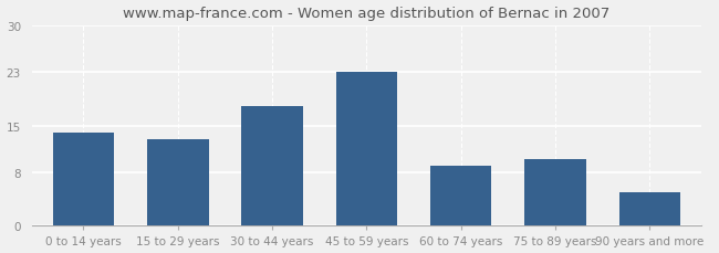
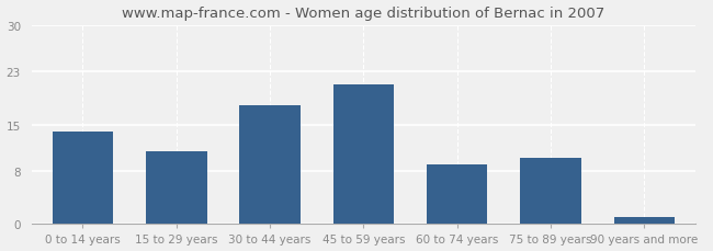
15 to 29 years: 13 -> 11
45 to 59 years: 23 -> 21
90 years and more: 5 -> 1
